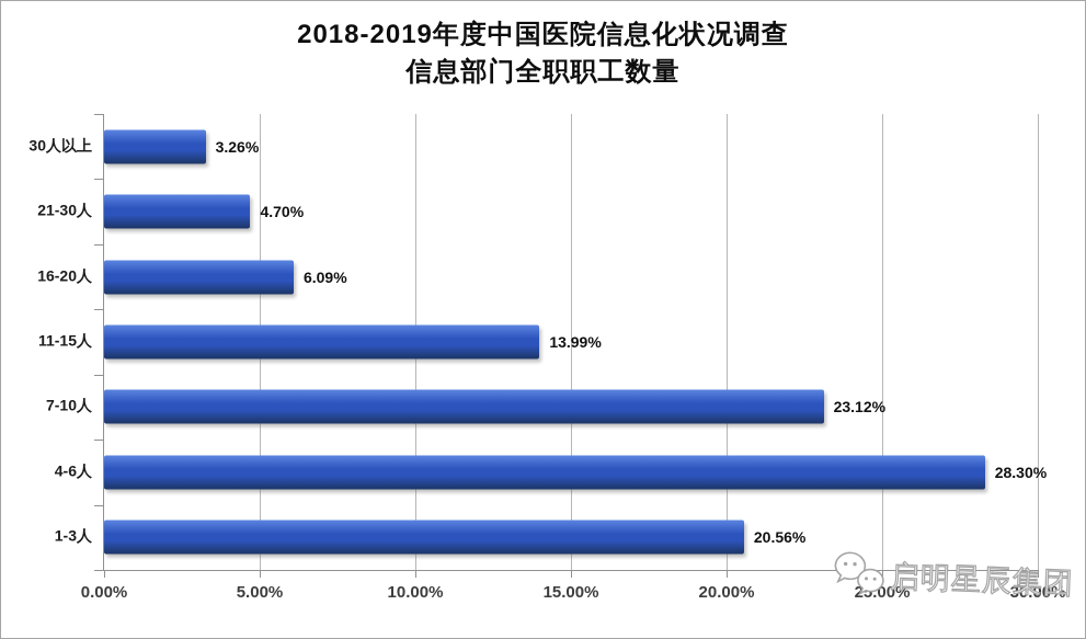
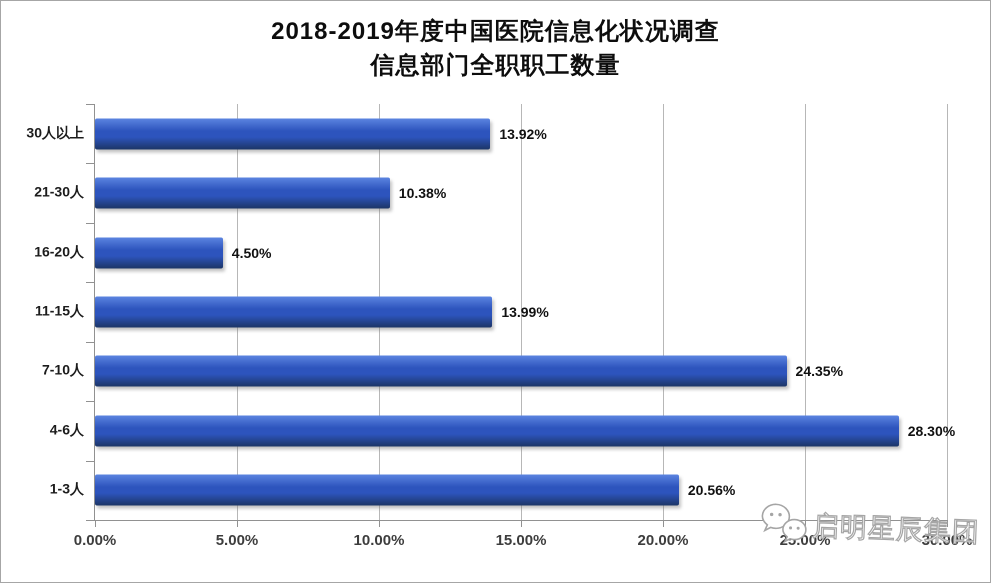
30人以上: 3.26% -> 13.92%
21-30人: 4.70% -> 10.38%
16-20人: 6.09% -> 4.50%
7-10人: 23.12% -> 24.35%
